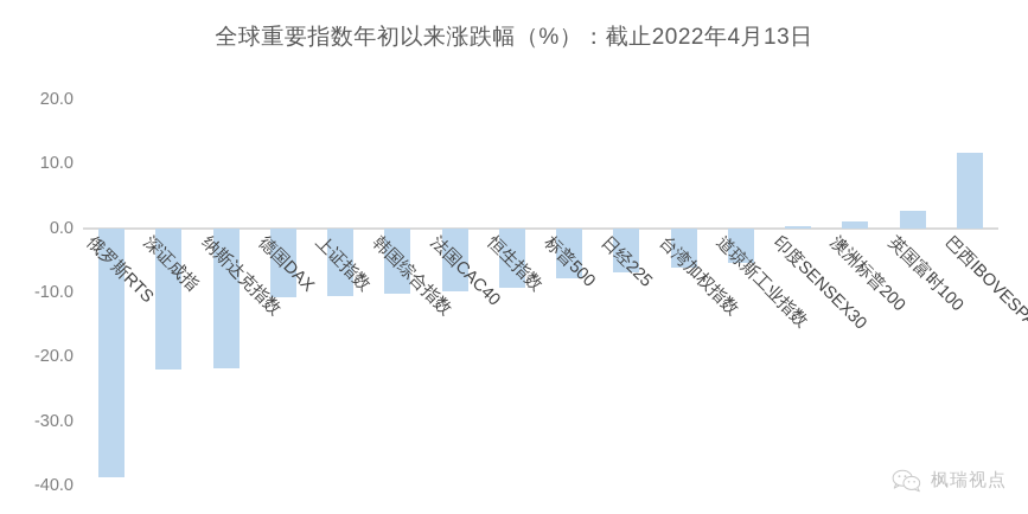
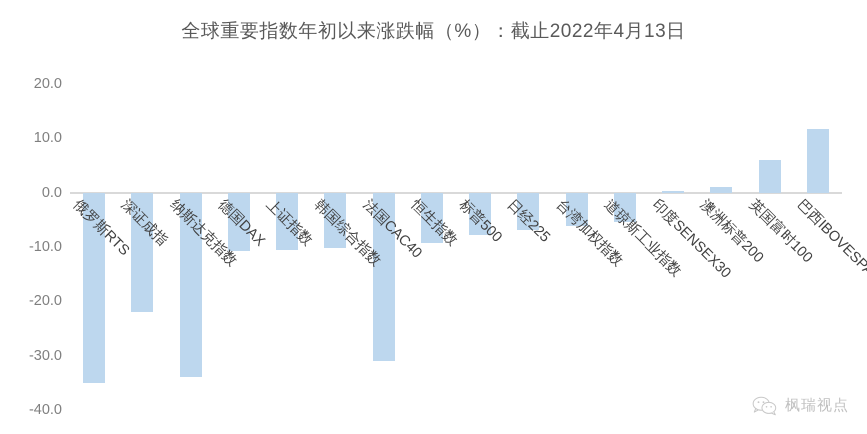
俄罗斯RTS: -39 -> -35
纳斯达克指数: -22 -> -34
法国CAC40: -10 -> -31
英国富时100: 3 -> 6
